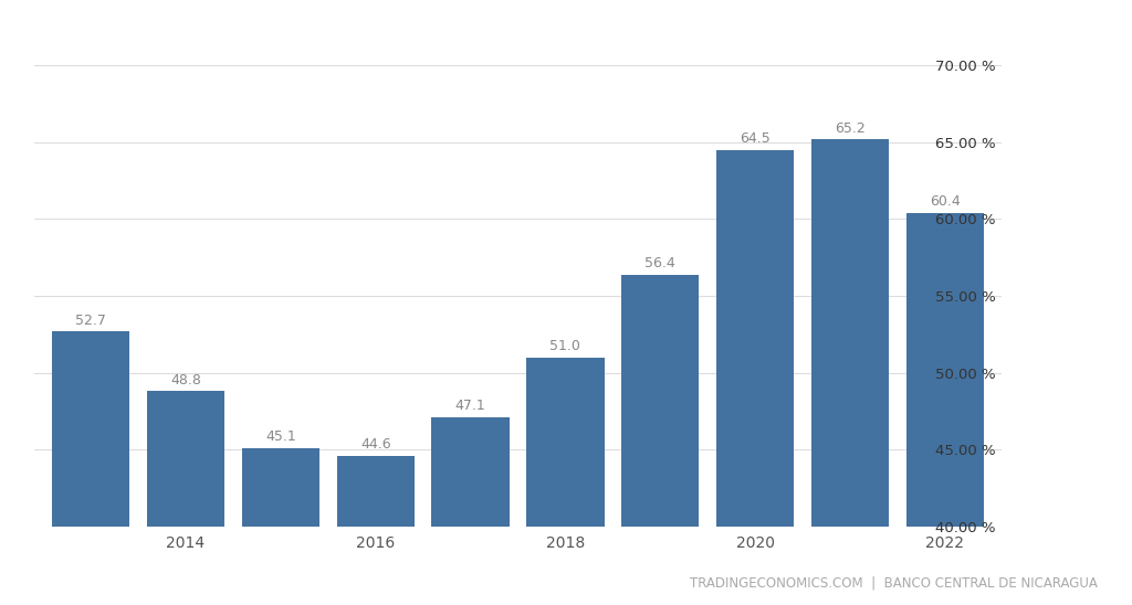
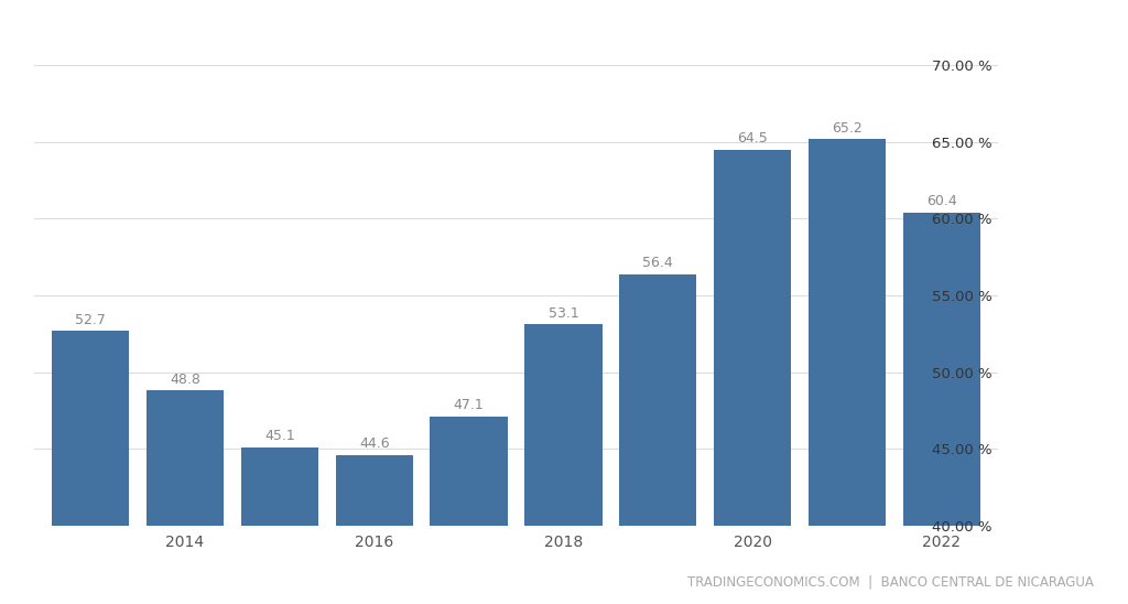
2018: 51.0 -> 53.1
